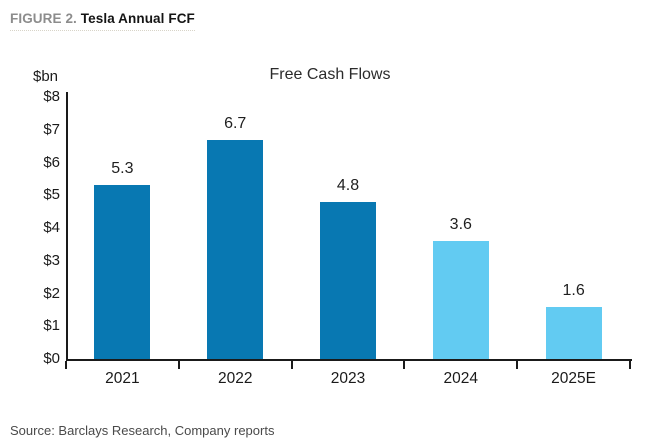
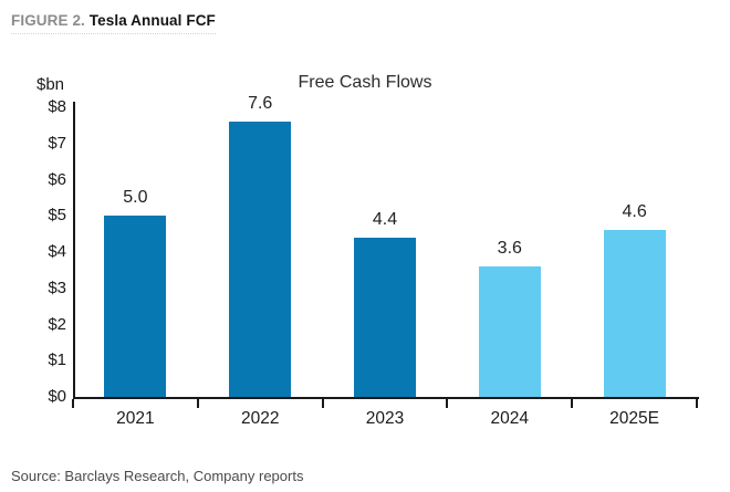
2021: 5.3 -> 5.0
2022: 6.7 -> 7.6
2023: 4.8 -> 4.4
2025E: 1.6 -> 4.6
